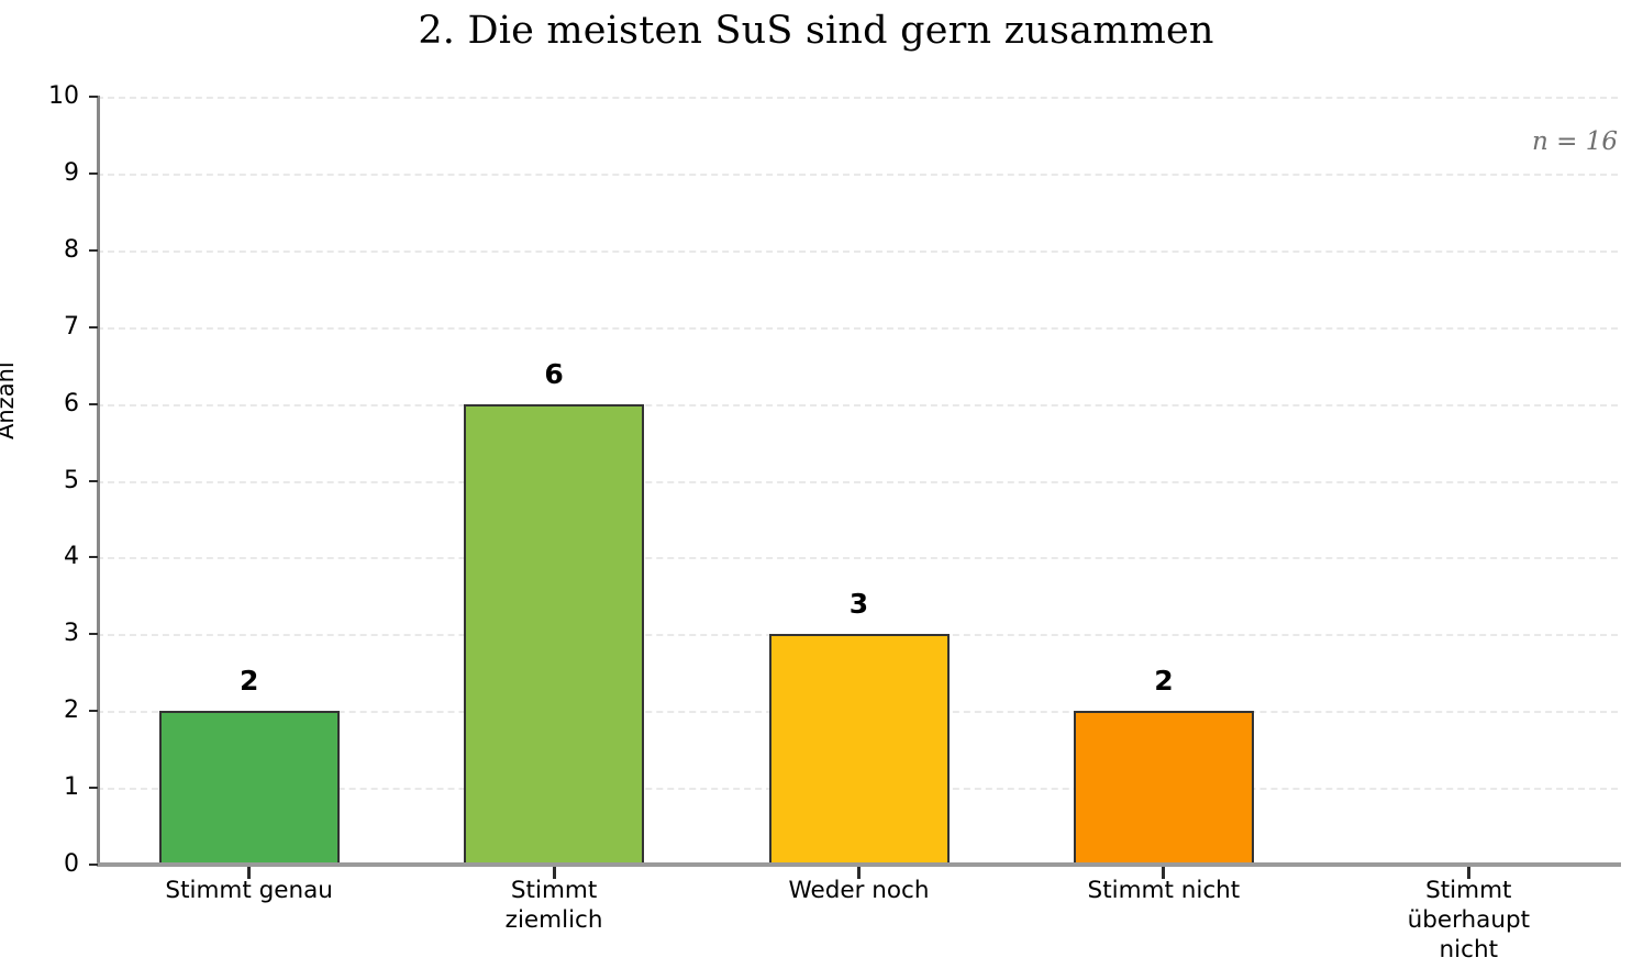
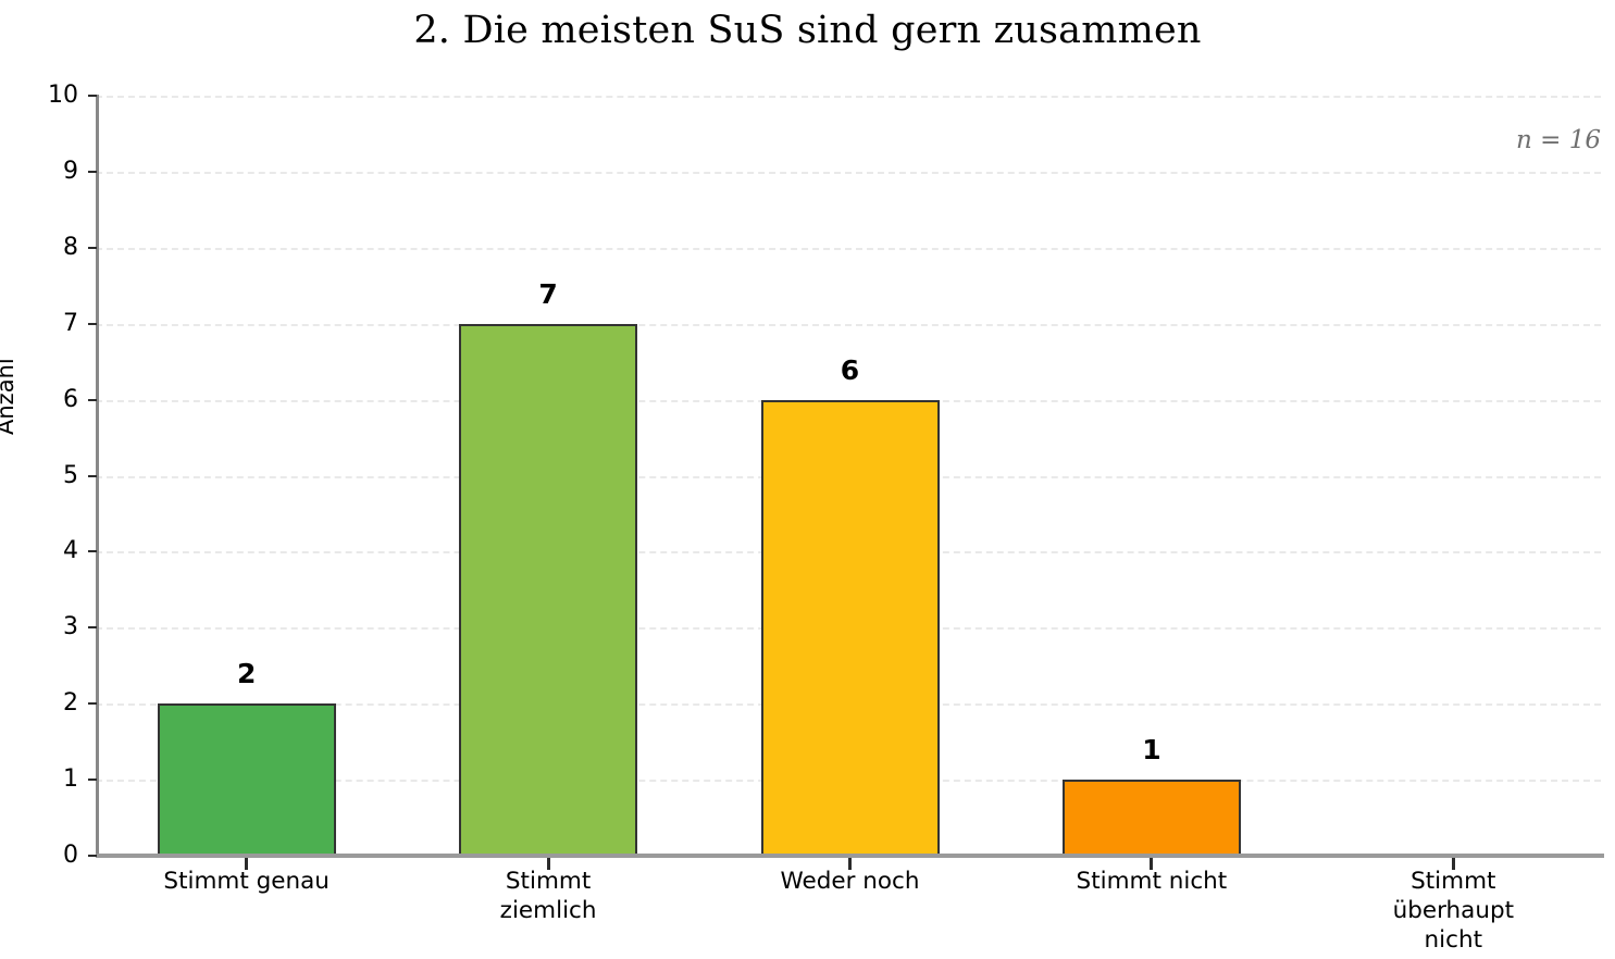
Stimmt ziemlich: 6 -> 7
Weder noch: 3 -> 6
Stimmt nicht: 2 -> 1
